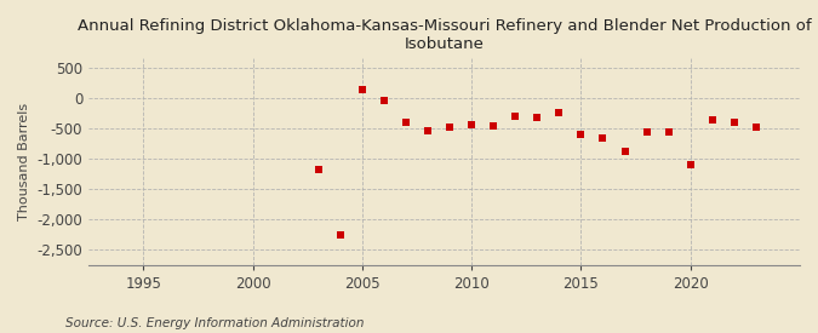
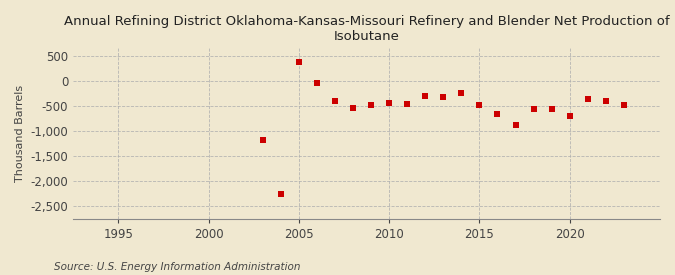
2005: 140 -> 370
2015: -600 -> -480
2020: -1,100 -> -700
